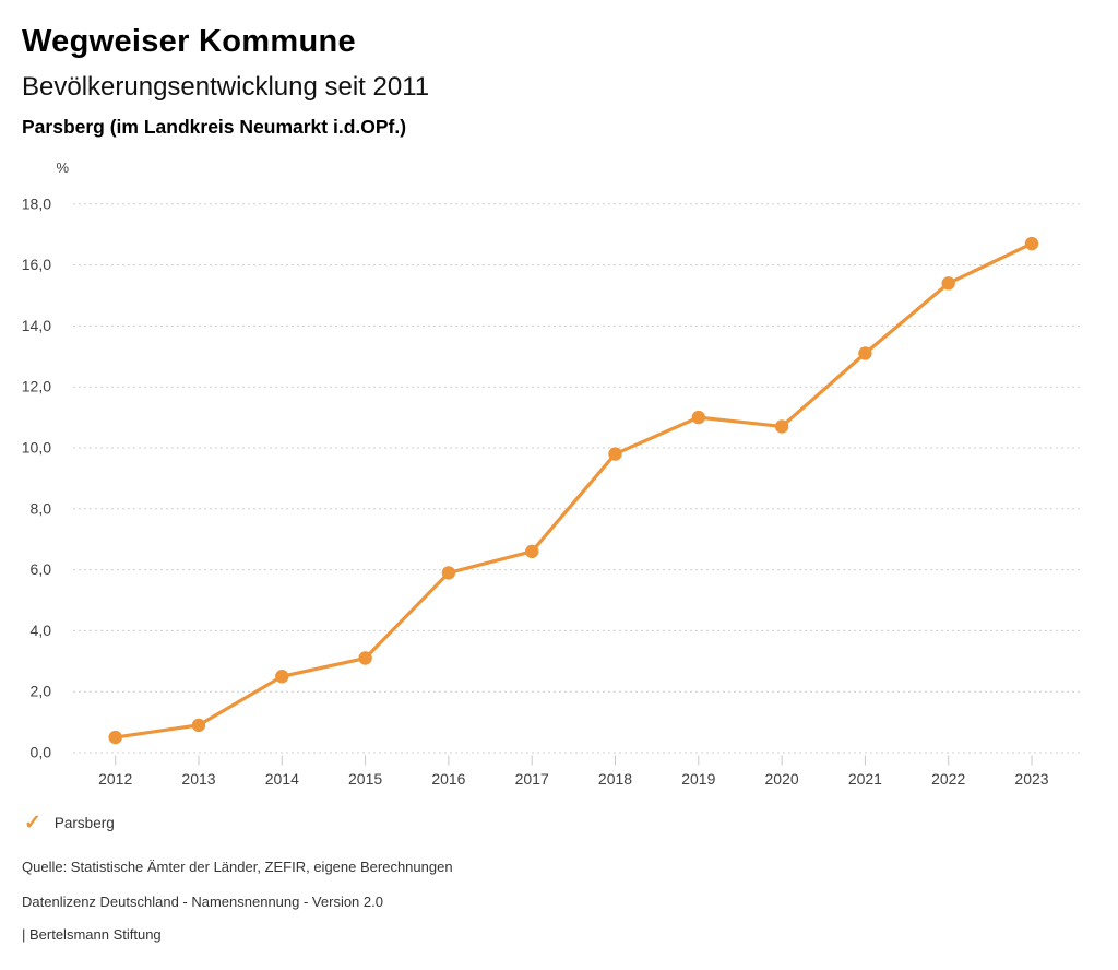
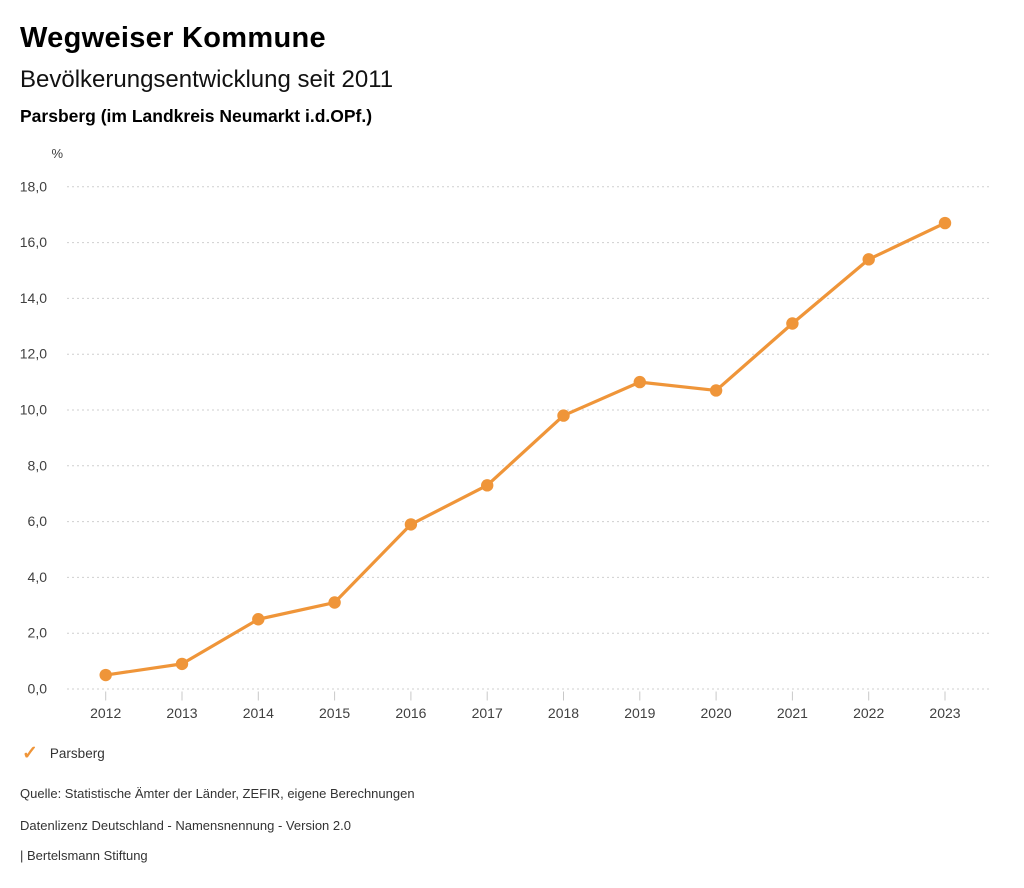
2017: 6,6 -> 7,3
